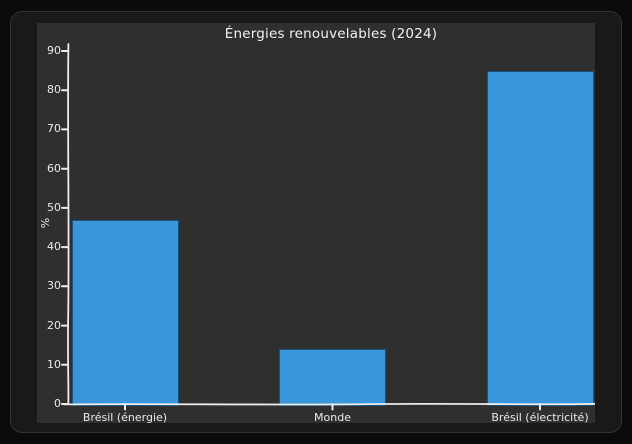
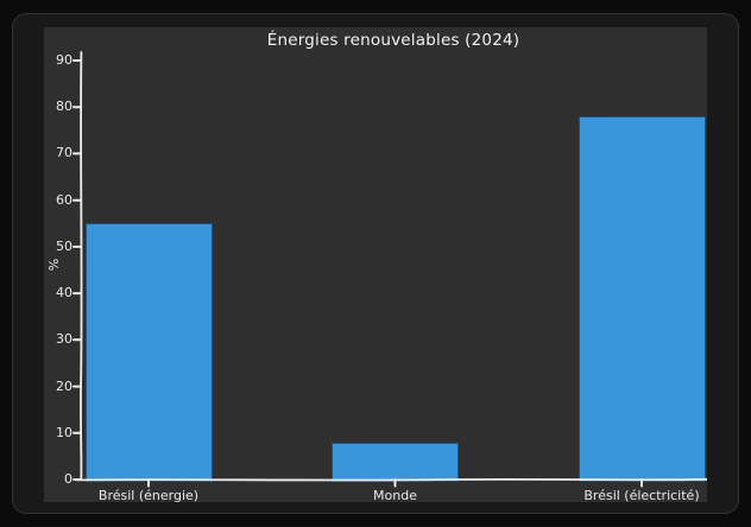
Brésil (énergie): 47 -> 55
Monde: 14 -> 8
Brésil (électricité): 85 -> 78
